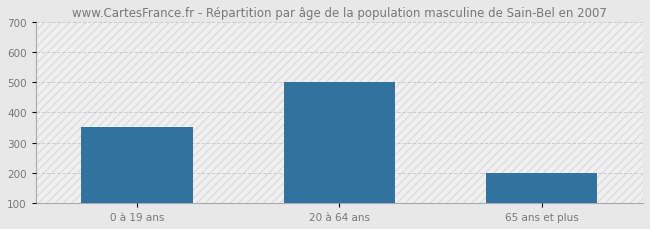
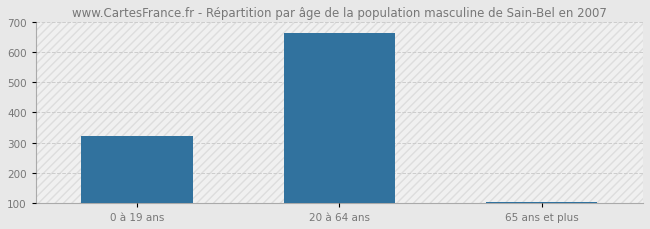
0 à 19 ans: 350 -> 322
20 à 64 ans: 500 -> 662
65 ans et plus: 200 -> 103
